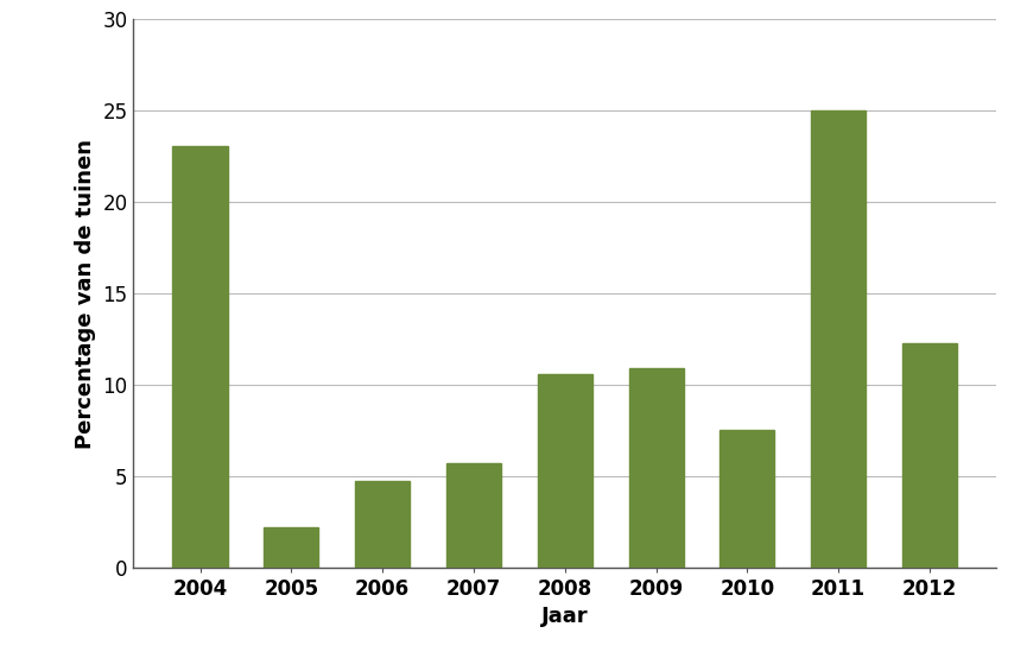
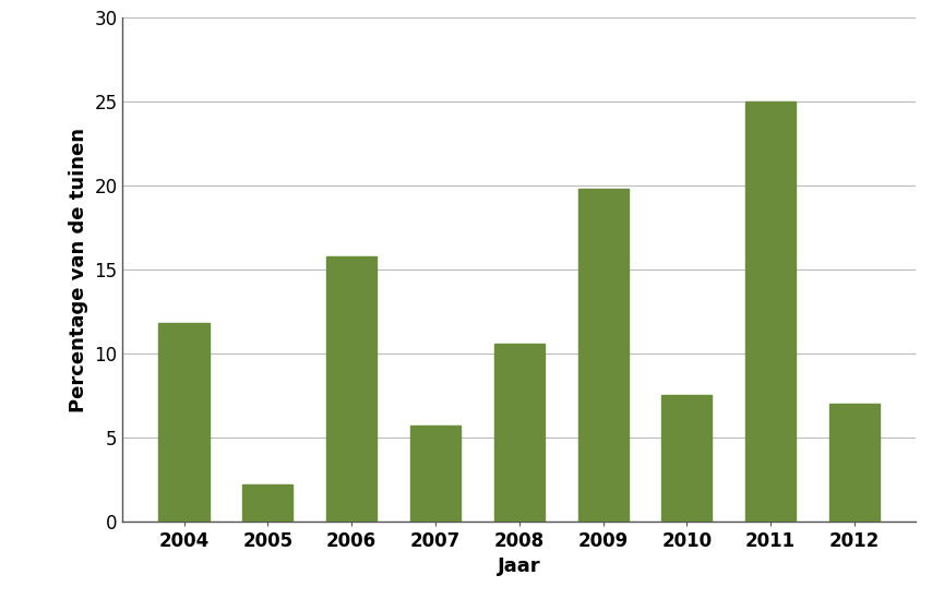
2004: 23.1 -> 11.8
2006: 4.7 -> 15.8
2009: 10.9 -> 19.8
2012: 12.3 -> 7.0
